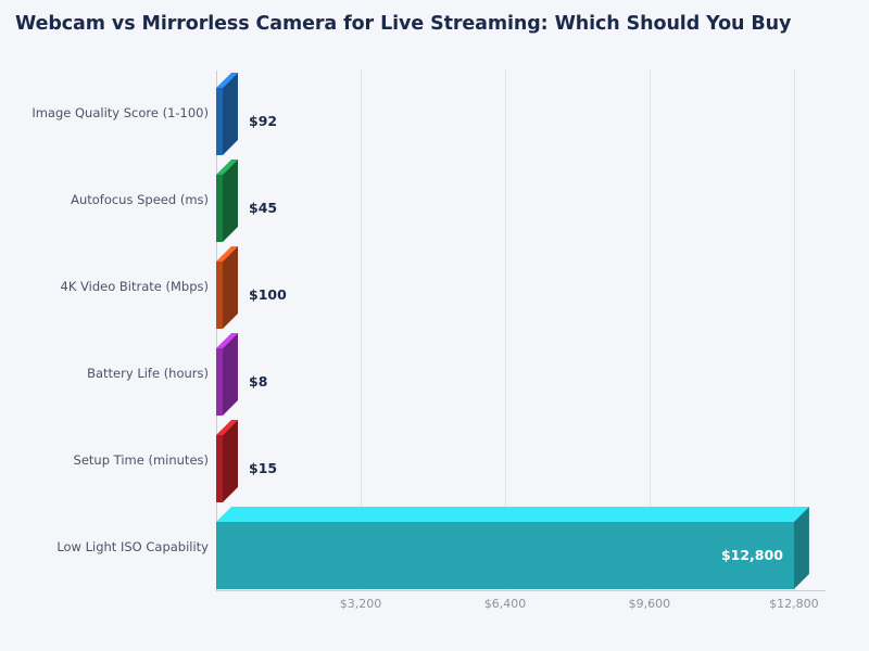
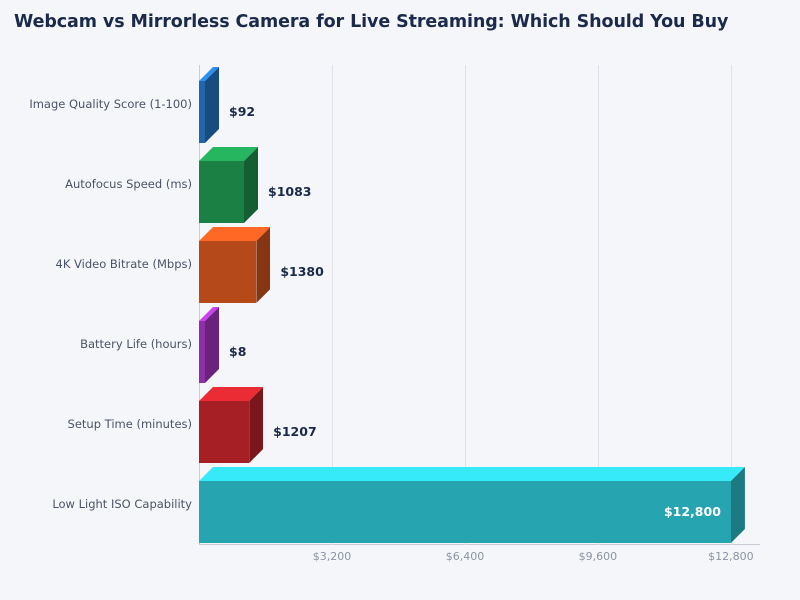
Autofocus Speed (ms): $45 -> $1083
4K Video Bitrate (Mbps): $100 -> $1380
Setup Time (minutes): $15 -> $1207
